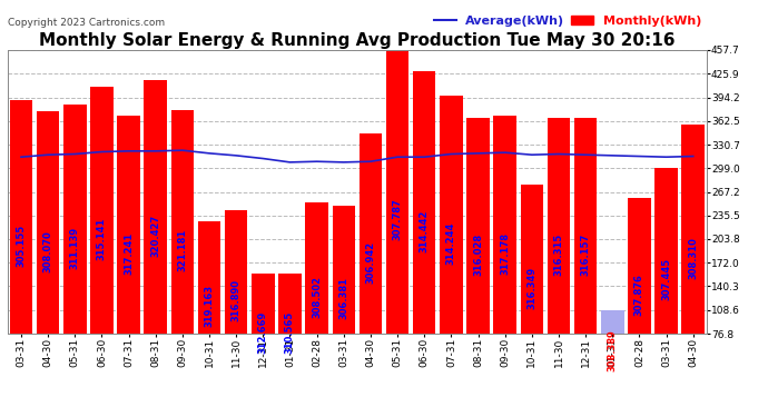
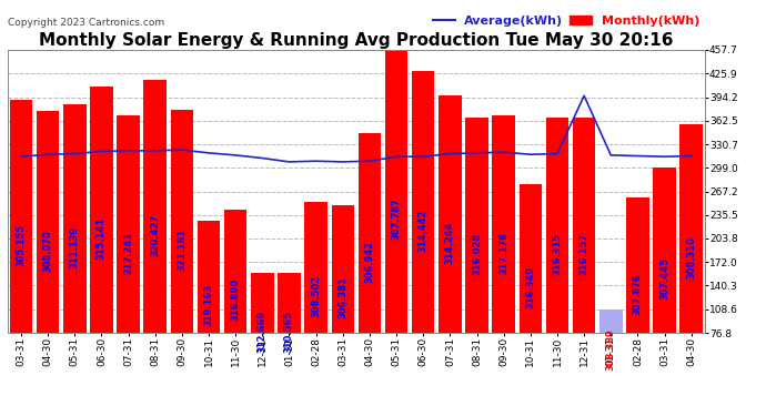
Average(kWh)/12-31: 317 -> 396
